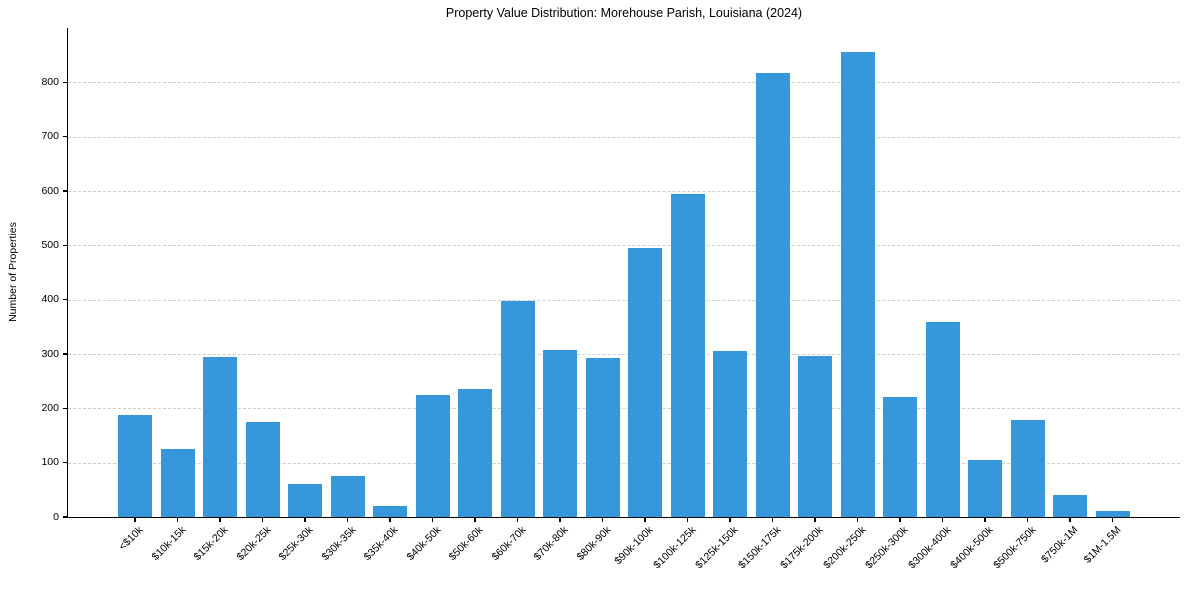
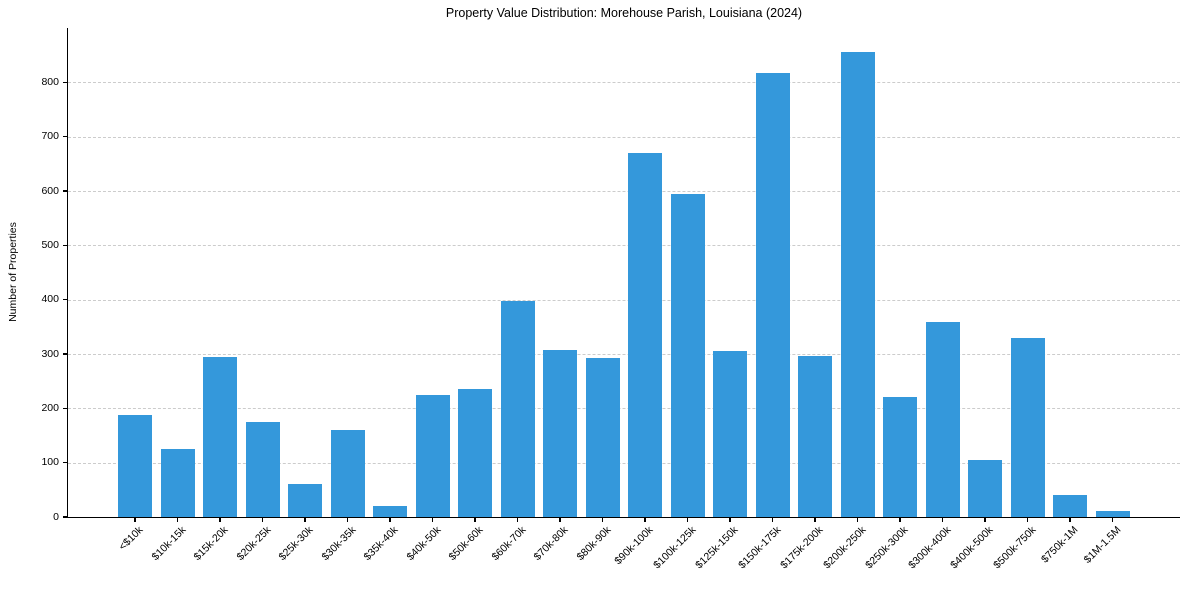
$30k-35k: 80 -> 160
$90k-100k: 500 -> 670
$500k-750k: 180 -> 330
